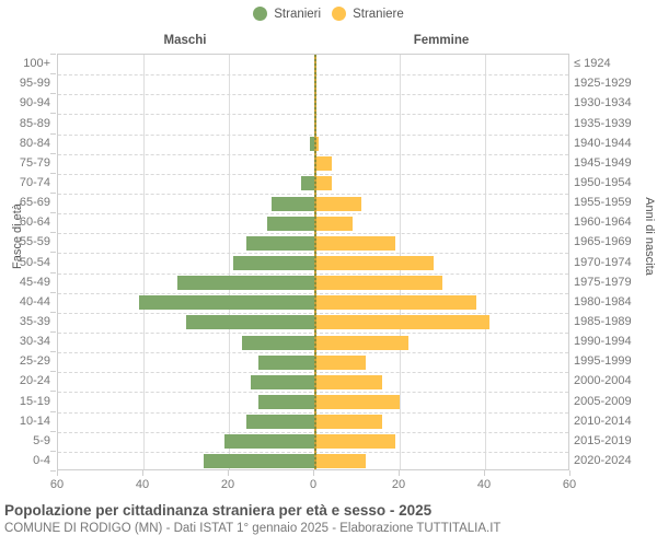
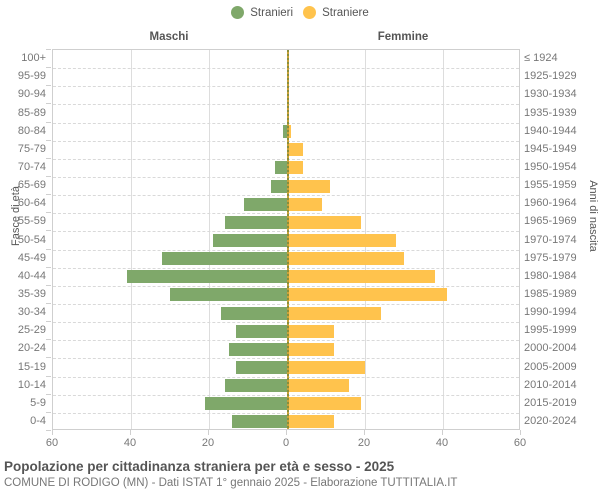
Stranieri/65-69: 10 -> 4
Straniere/30-34: 22 -> 24
Straniere/20-24: 16 -> 12
Stranieri/0-4: 26 -> 14
